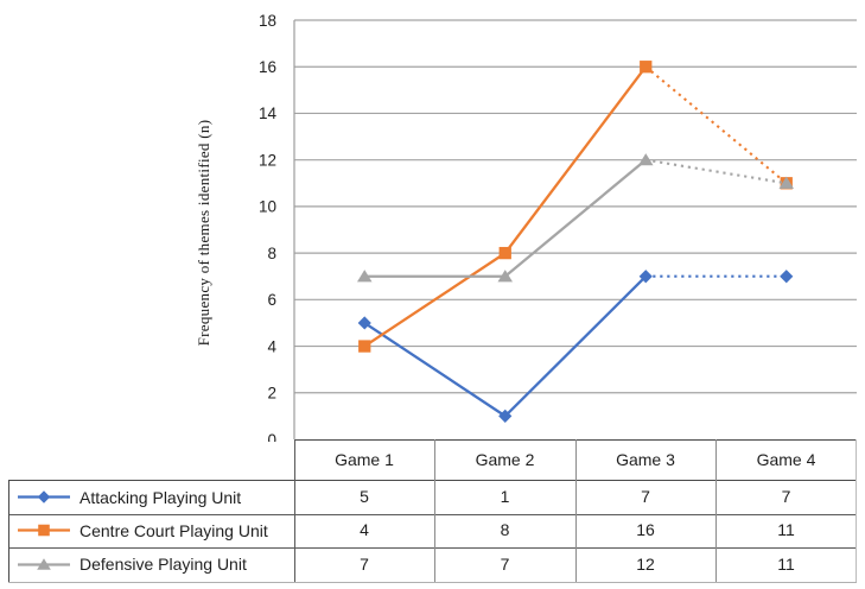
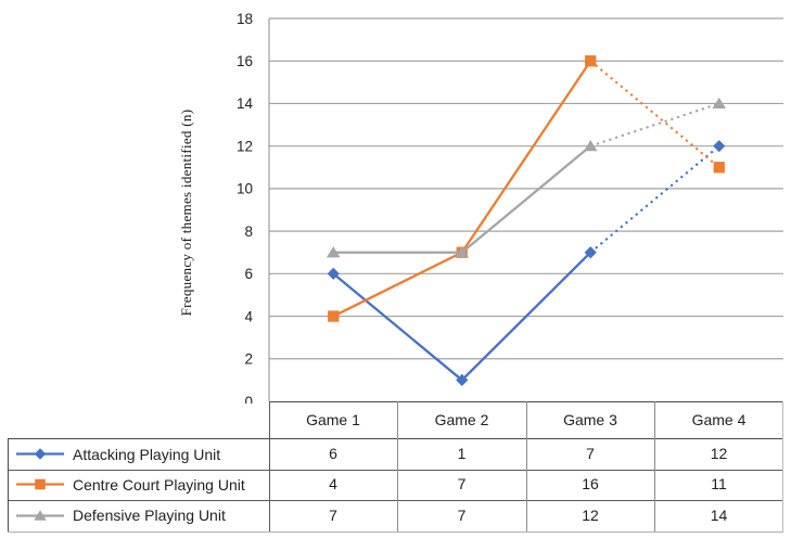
Attacking Playing Unit/Game 1: 5 -> 6
Centre Court Playing Unit/Game 2: 8 -> 7
Attacking Playing Unit/Game 4: 7 -> 12
Defensive Playing Unit/Game 4: 11 -> 14
